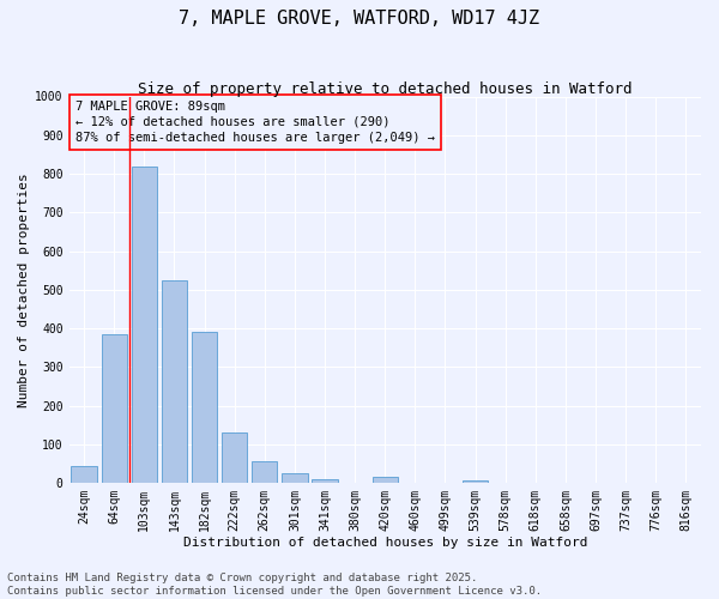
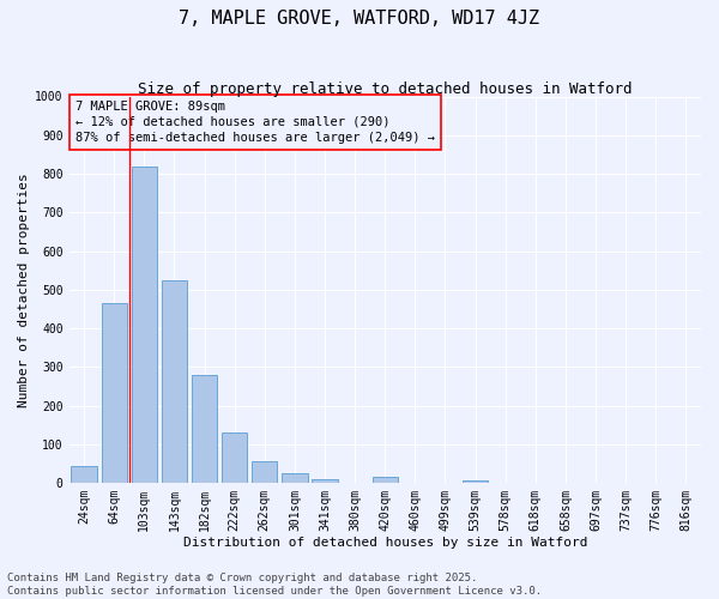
64sqm: 385 -> 465
182sqm: 390 -> 280
